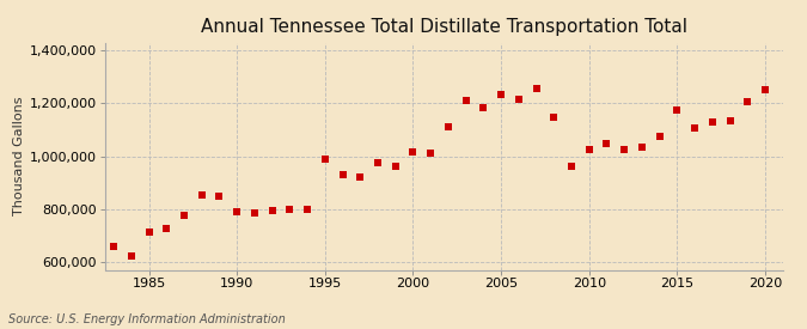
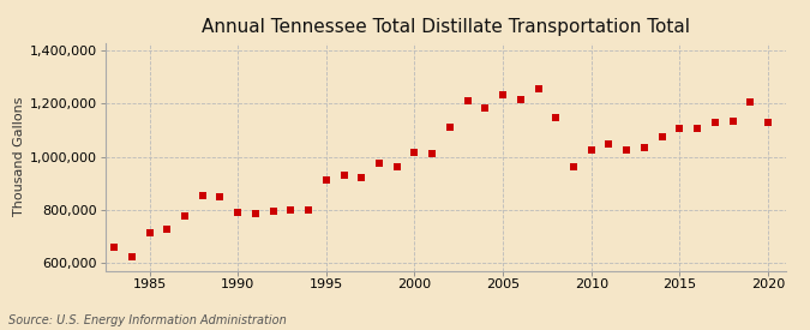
1995: 990,000 -> 910,000
2015: 1,175,000 -> 1,105,000
2020: 1,250,000 -> 1,130,000
